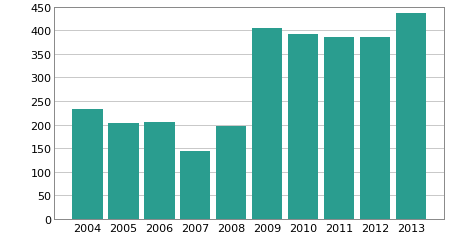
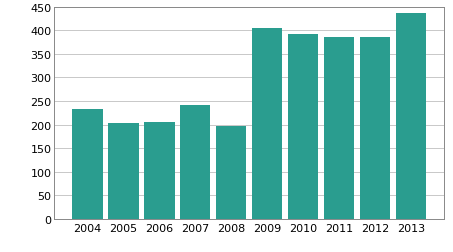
2007: 145 -> 241
